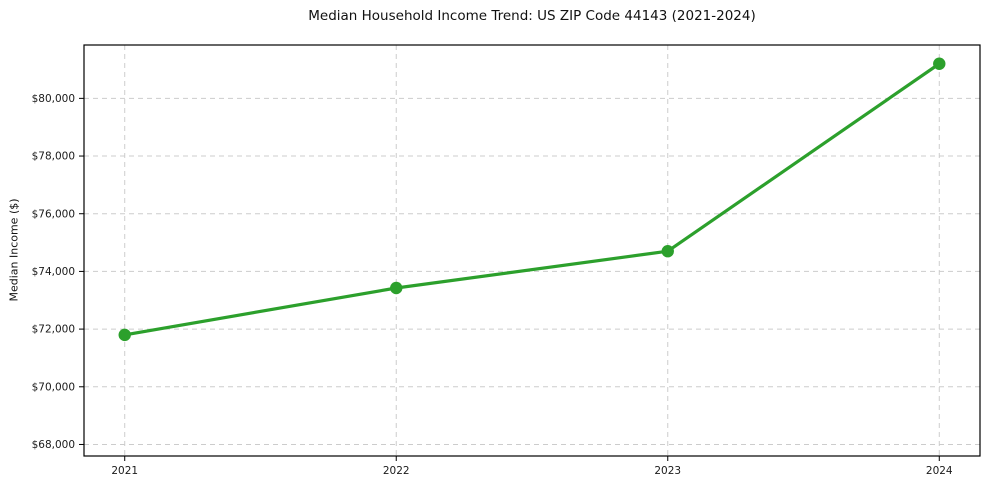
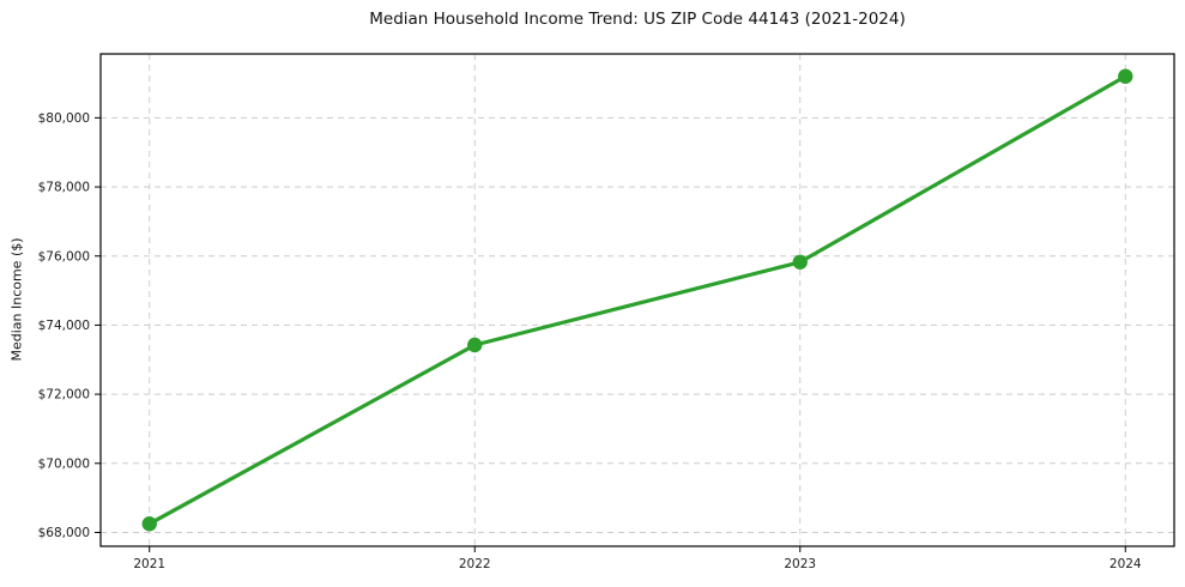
2021: $71800 -> $68200
2023: $74700 -> $75800
